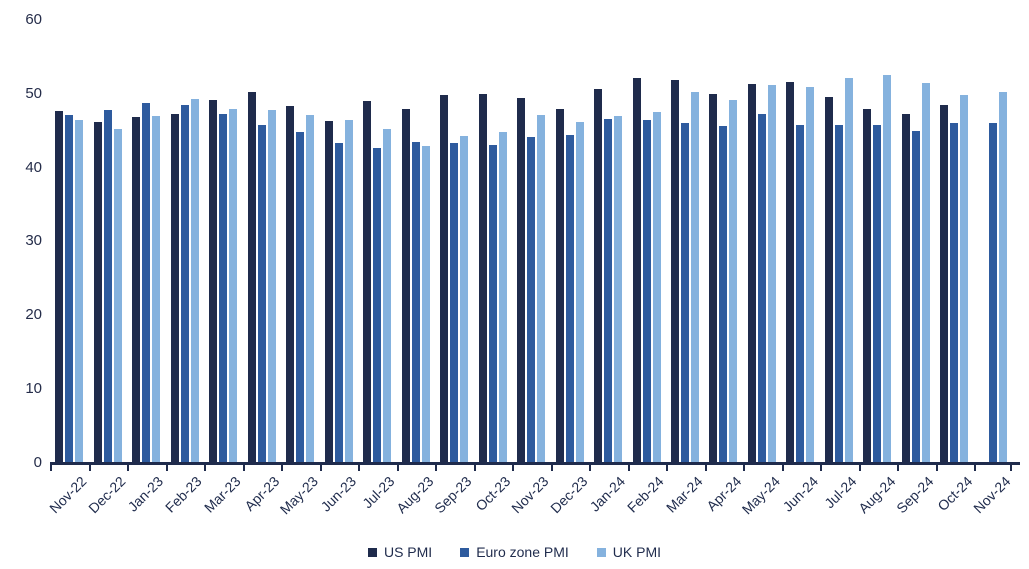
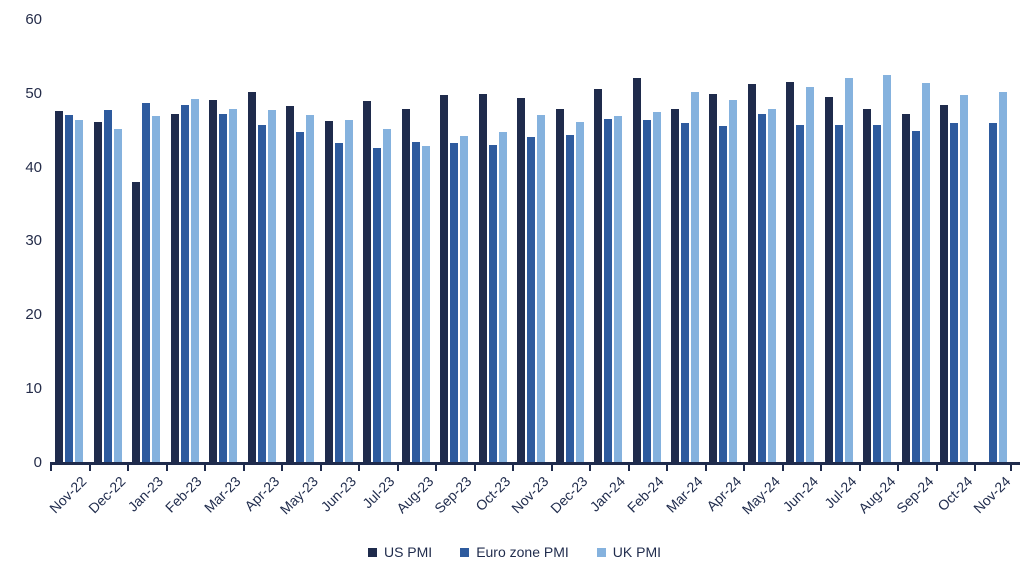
US PMI/Jan-23: 47 -> 38
US PMI/Mar-24: 52 -> 48
UK PMI/May-24: 51 -> 48
